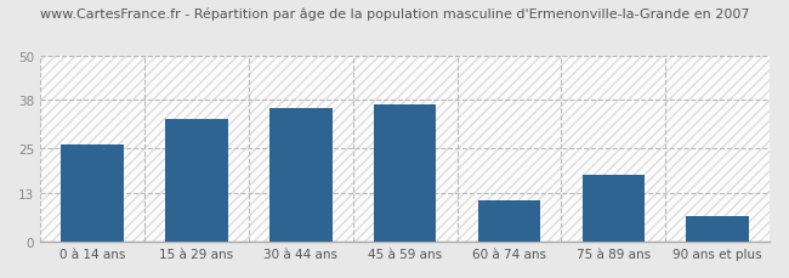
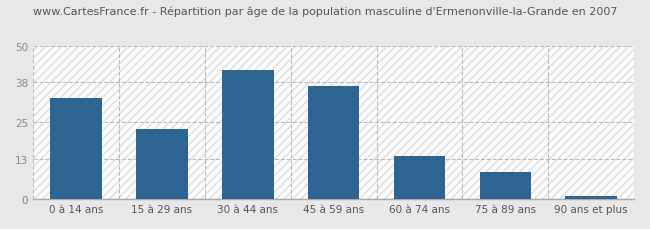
0 à 14 ans: 26 -> 33
15 à 29 ans: 33 -> 23
30 à 44 ans: 36 -> 42
60 à 74 ans: 11 -> 14
75 à 89 ans: 18 -> 9
90 ans et plus: 7 -> 1
